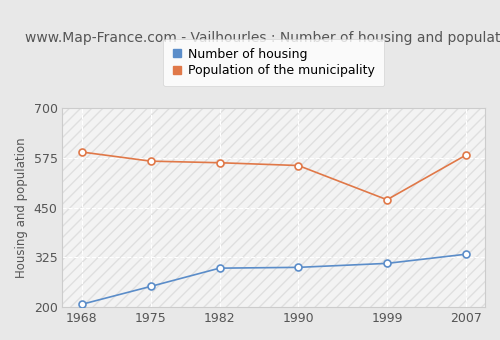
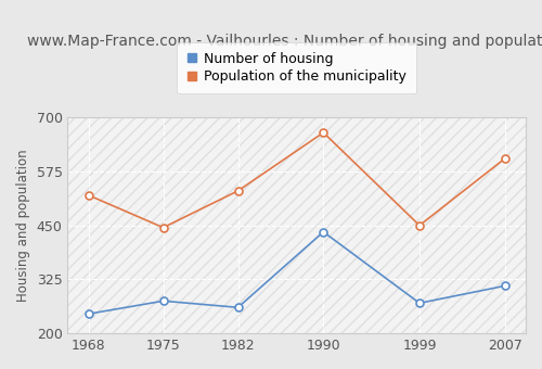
Number of housing/1968: 207 -> 245
Population of the municipality/1968: 590 -> 520
Number of housing/1975: 252 -> 275
Population of the municipality/1975: 567 -> 445
Number of housing/1982: 298 -> 260
Population of the municipality/1982: 563 -> 530
Number of housing/1990: 300 -> 435
Population of the municipality/1990: 556 -> 665
Number of housing/1999: 310 -> 270
Population of the municipality/1999: 470 -> 450
Number of housing/2007: 333 -> 310
Population of the municipality/2007: 582 -> 605
